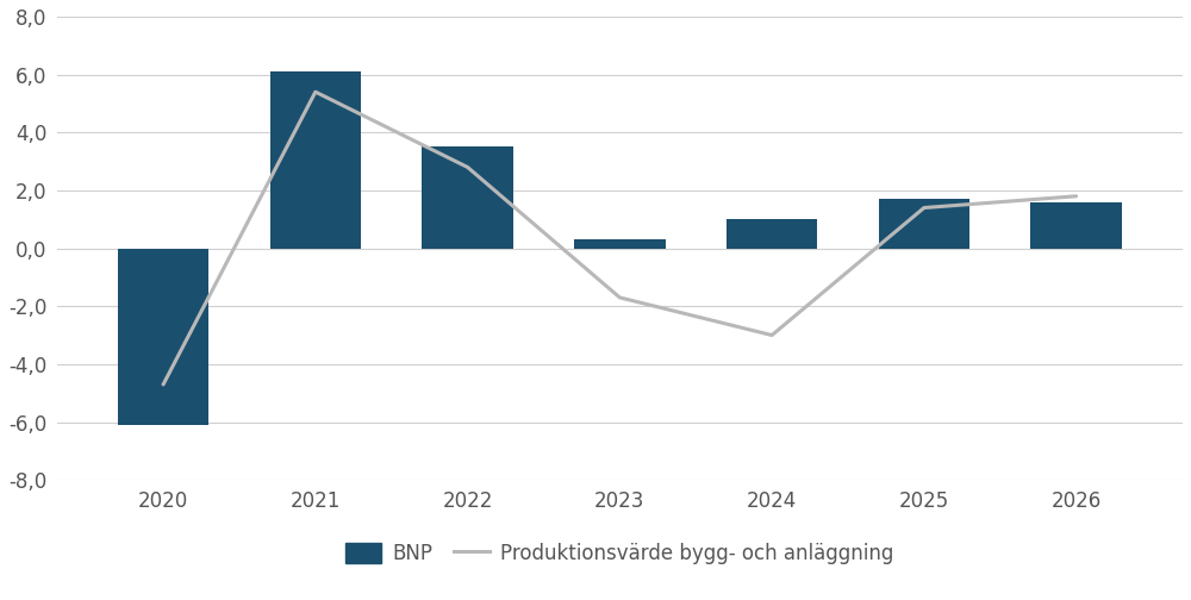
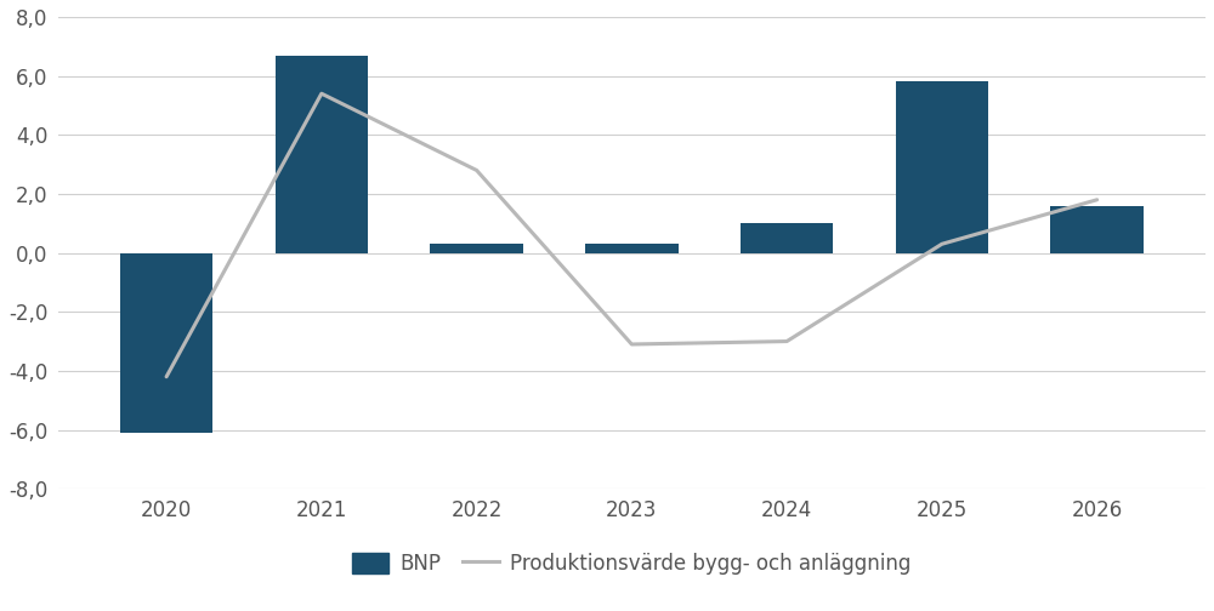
Produktionsvärde bygg- och anläggning/2020: -4,7 -> -4,2
BNP/2021: 6,1 -> 6,7
BNP/2022: 3,5 -> 0,3
Produktionsvärde bygg- och anläggning/2023: -1,7 -> -3,1
BNP/2025: 1,7 -> 5,8
Produktionsvärde bygg- och anläggning/2025: 1,4 -> 0,3
